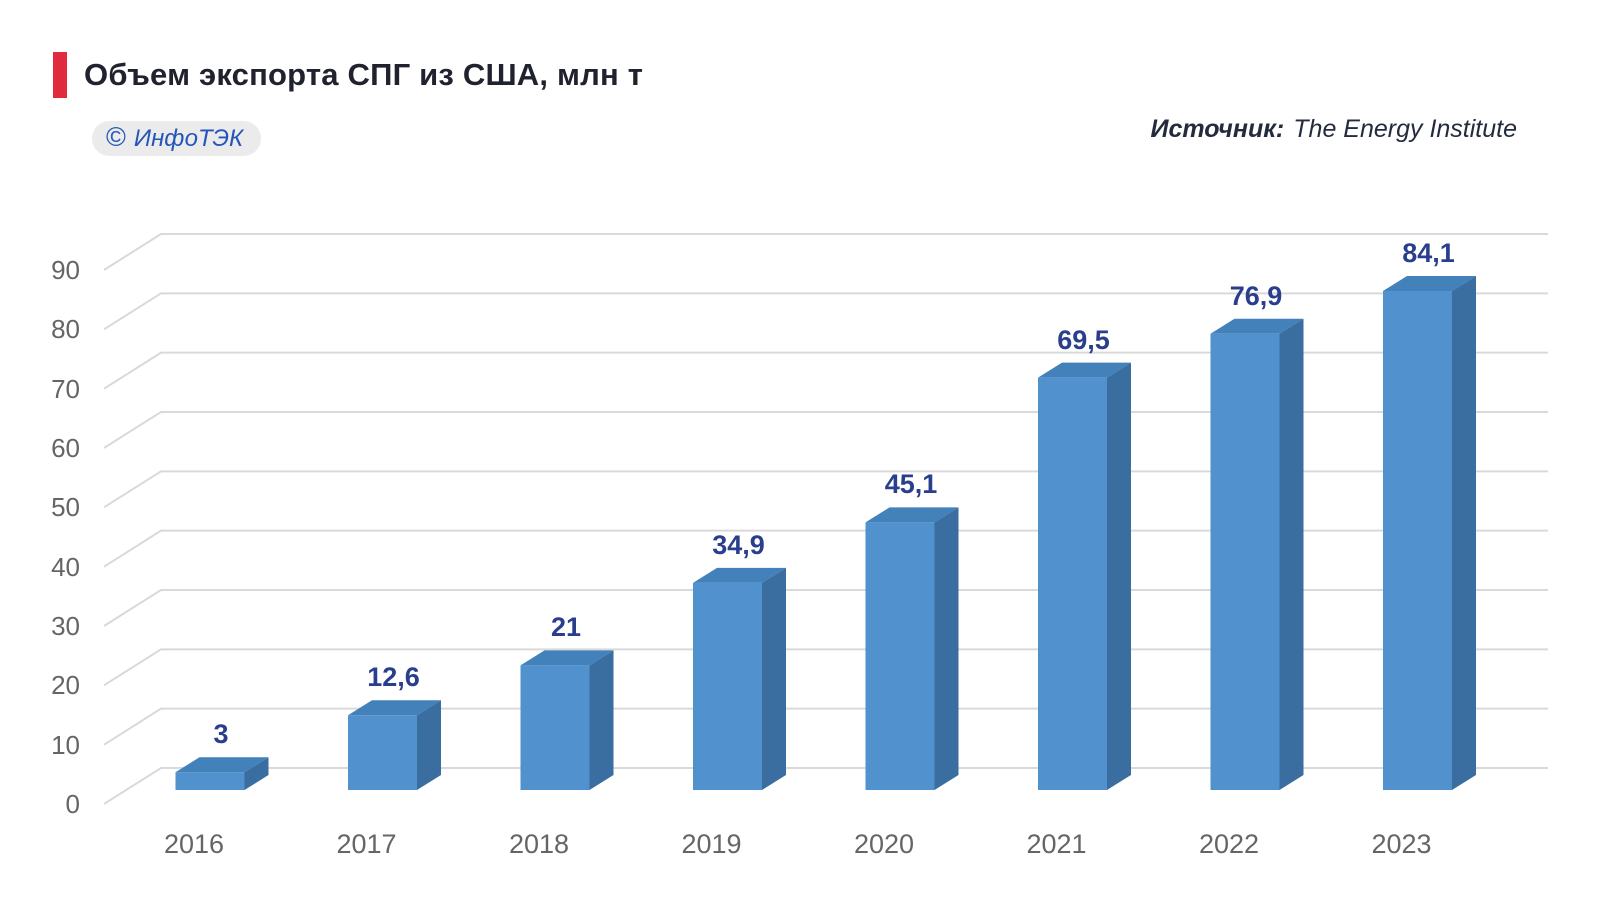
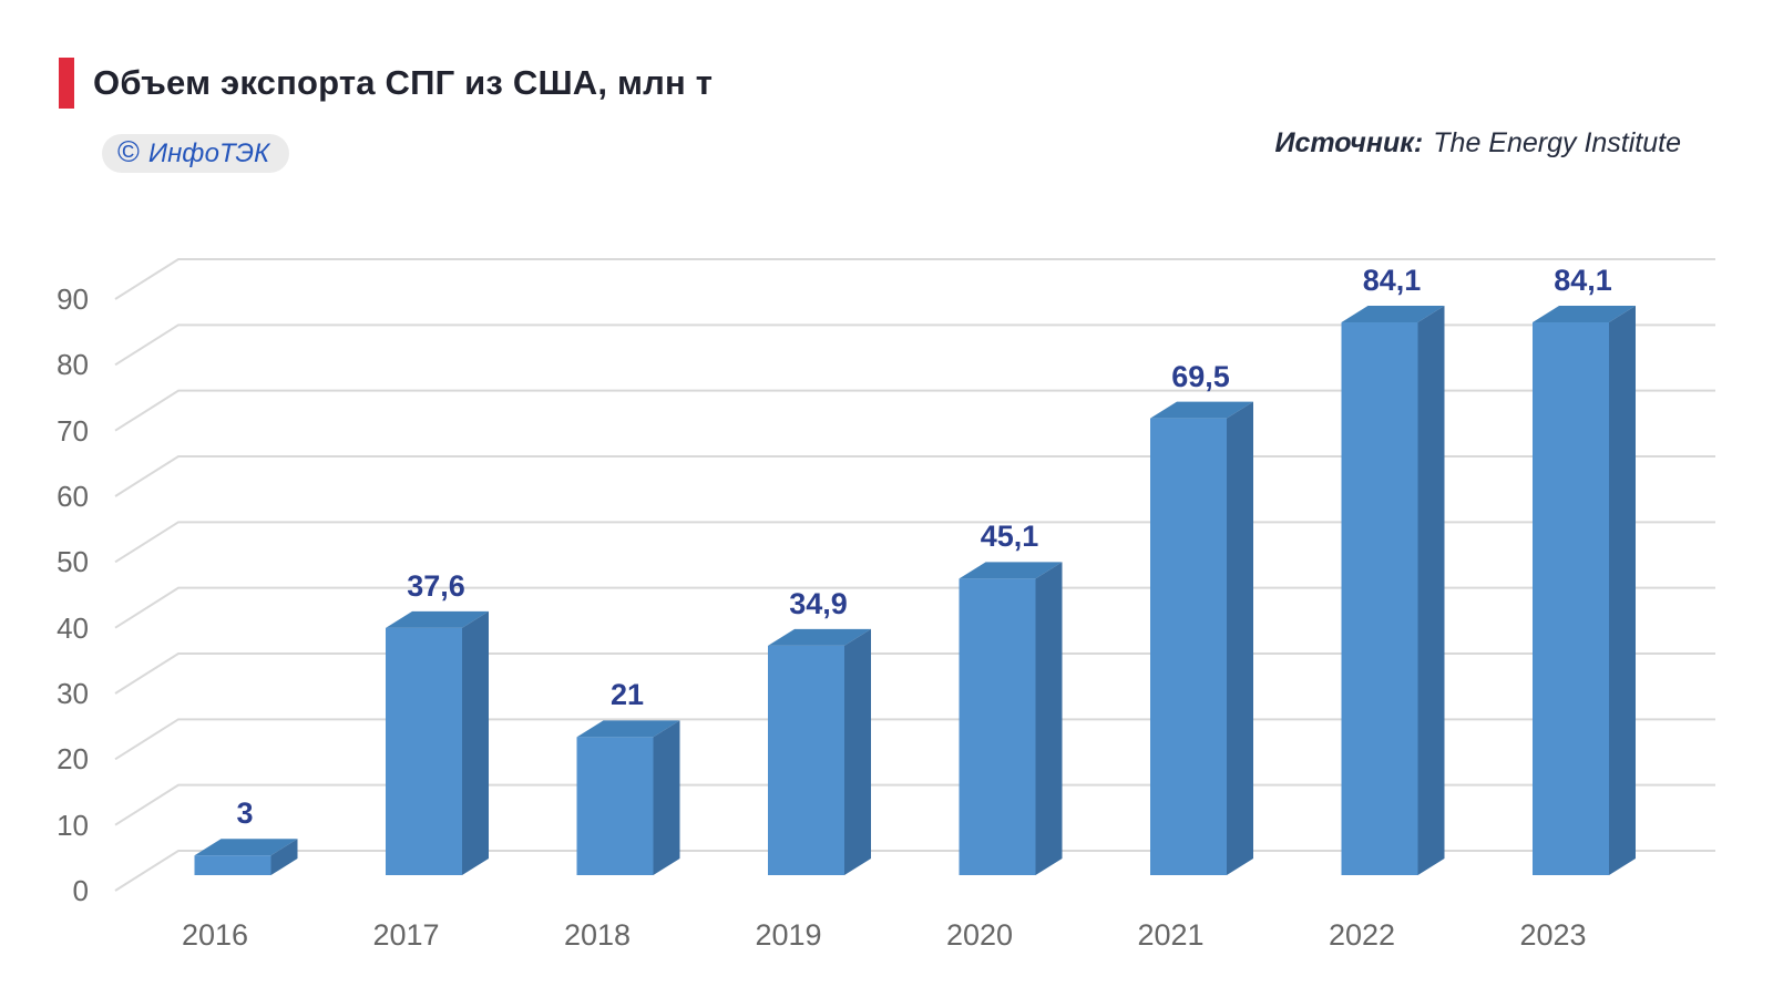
2017: 12,6 -> 37,6
2022: 76,9 -> 84,1
